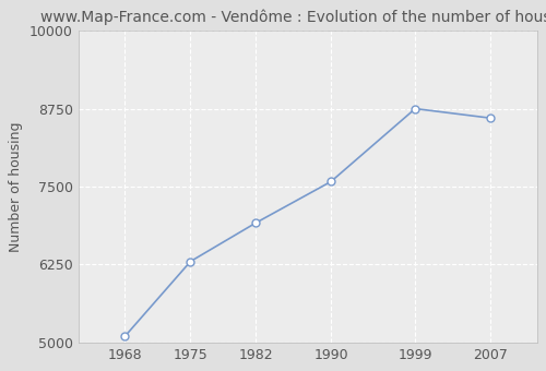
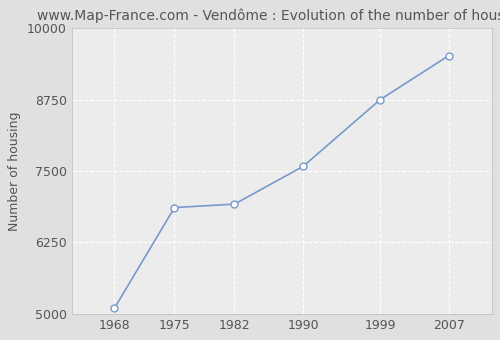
1975: 6300 -> 6860
2007: 8600 -> 9520
